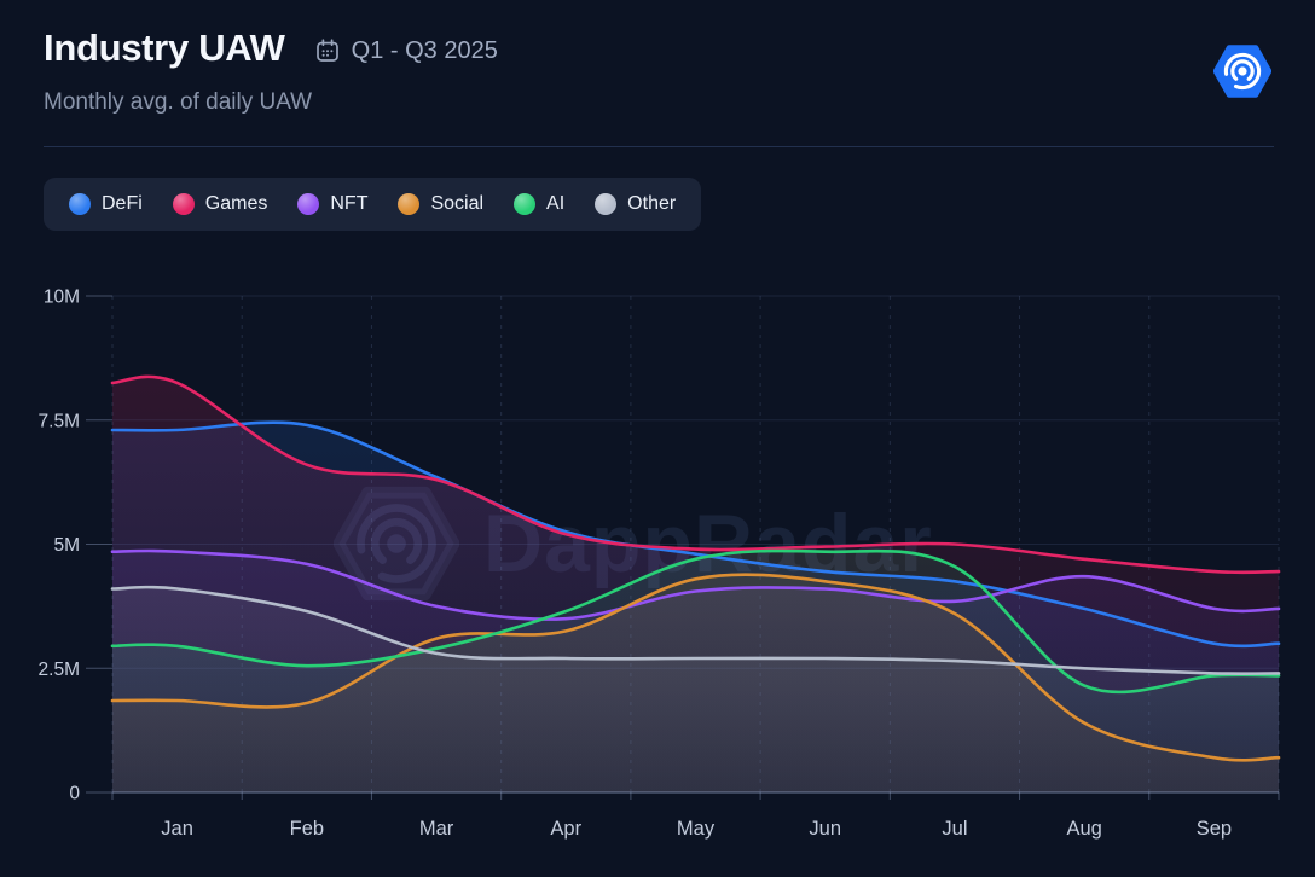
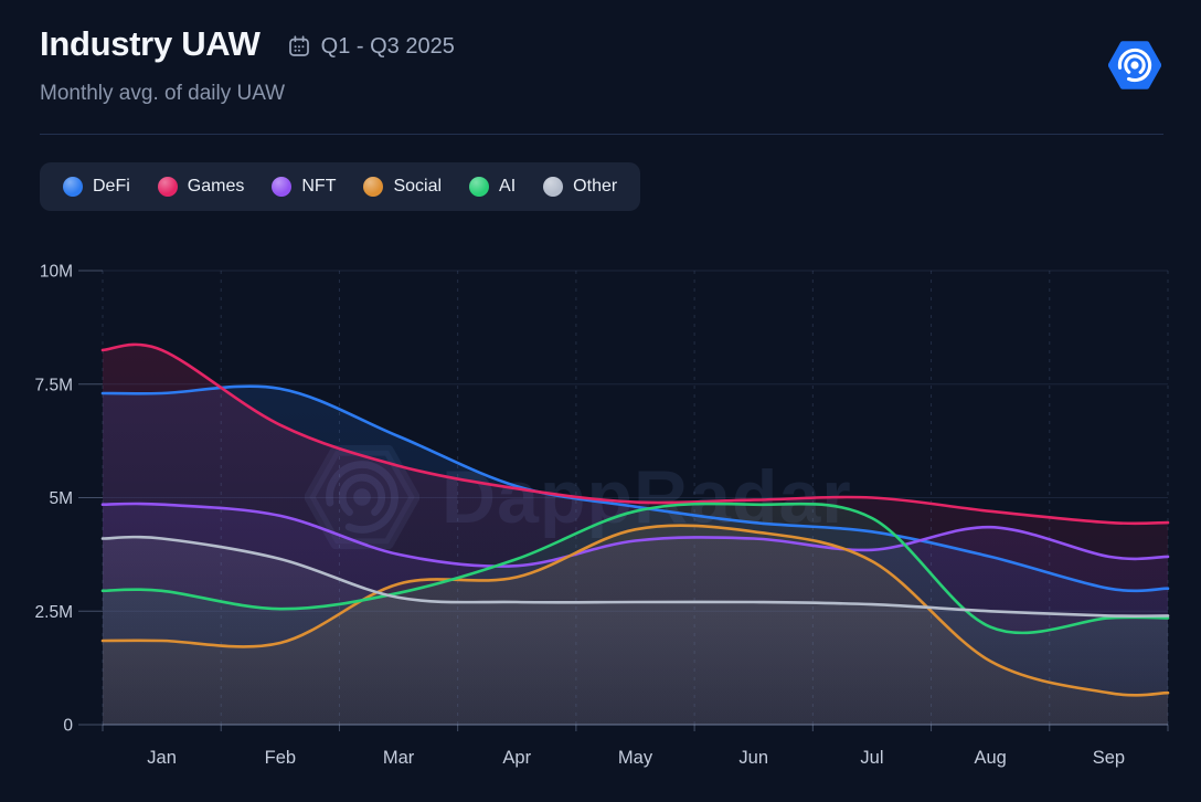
Games/Mar: 6.3M -> 5.7M
